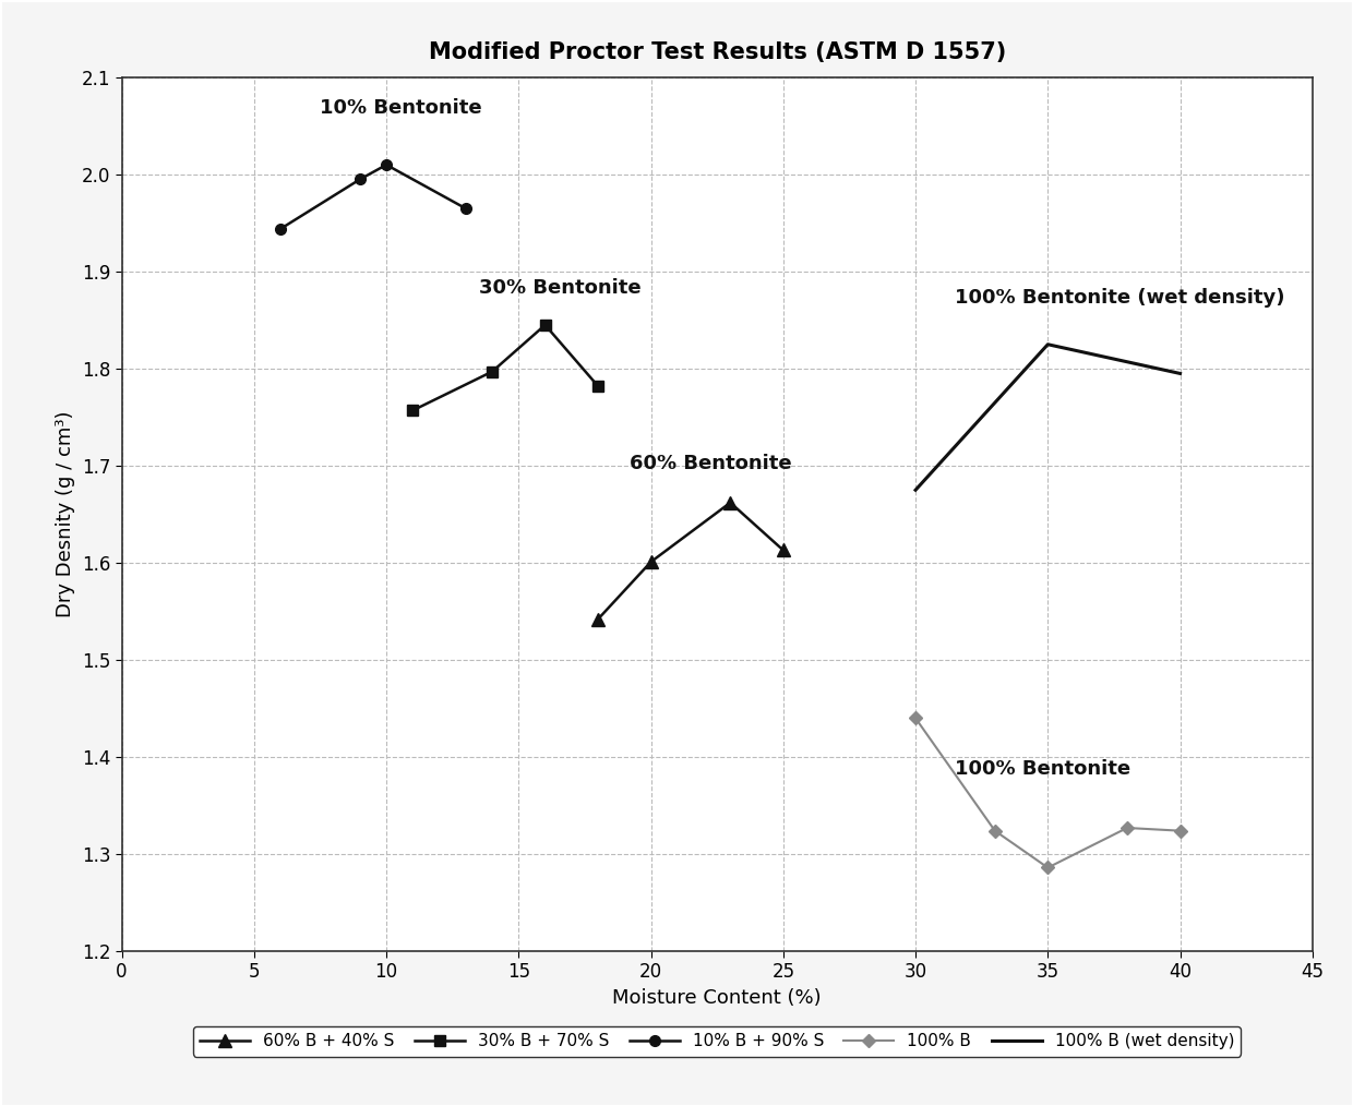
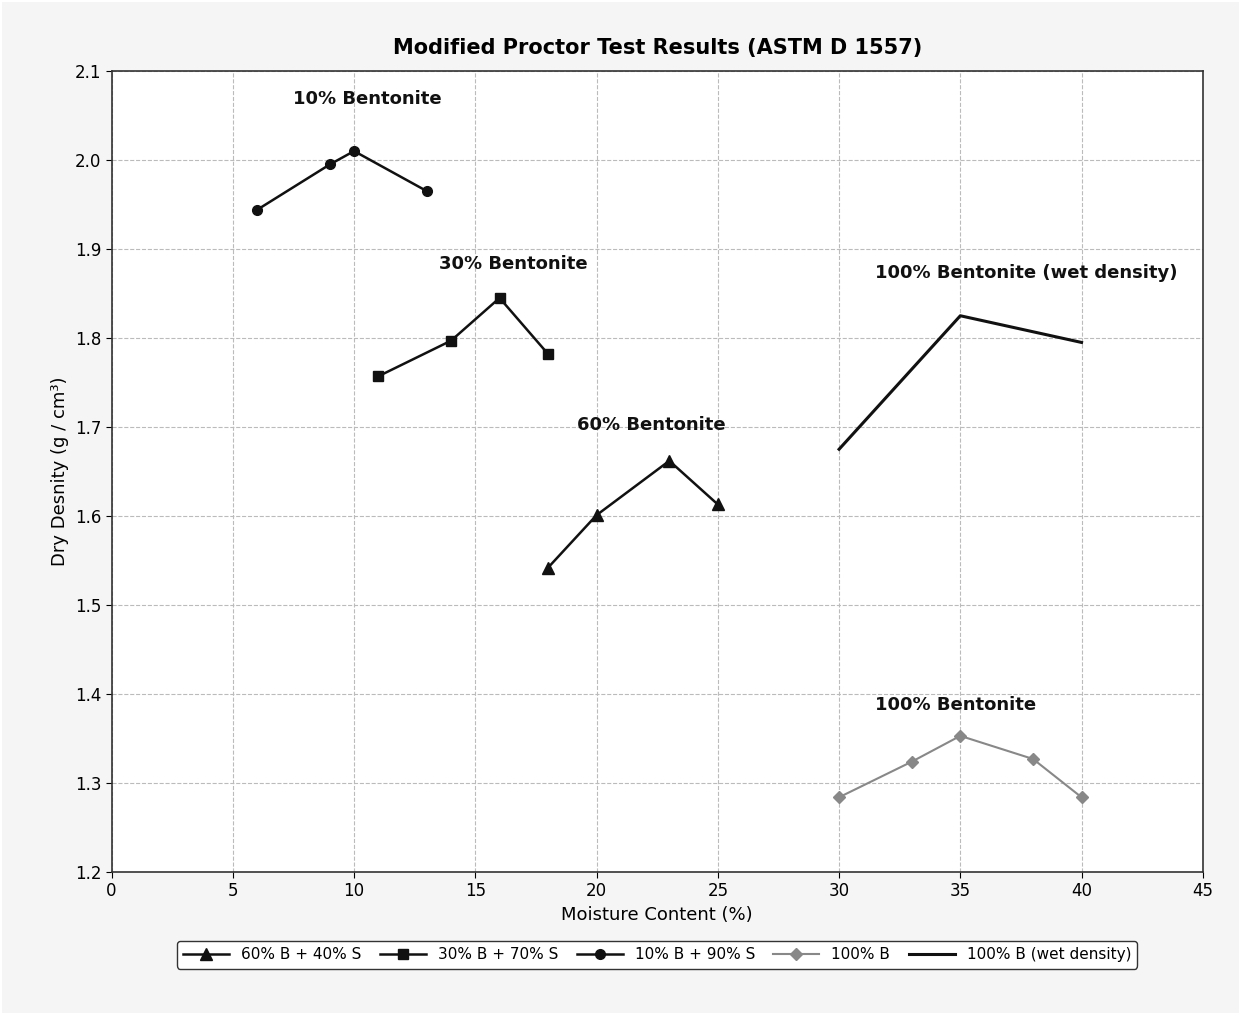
100% B/30: 1.440 -> 1.284
100% B/35: 1.286 -> 1.353
100% B/40: 1.324 -> 1.284
